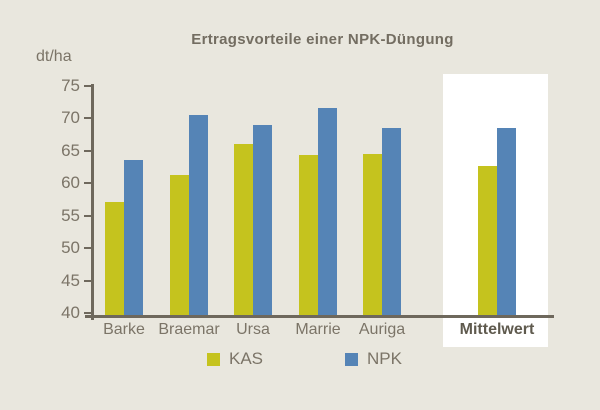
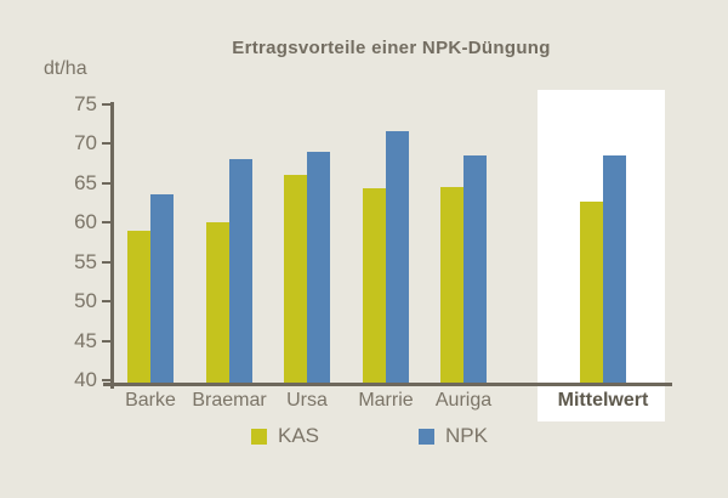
KAS/Barke: 57 -> 59
KAS/Braemar: 61 -> 60
NPK/Braemar: 70 -> 68
